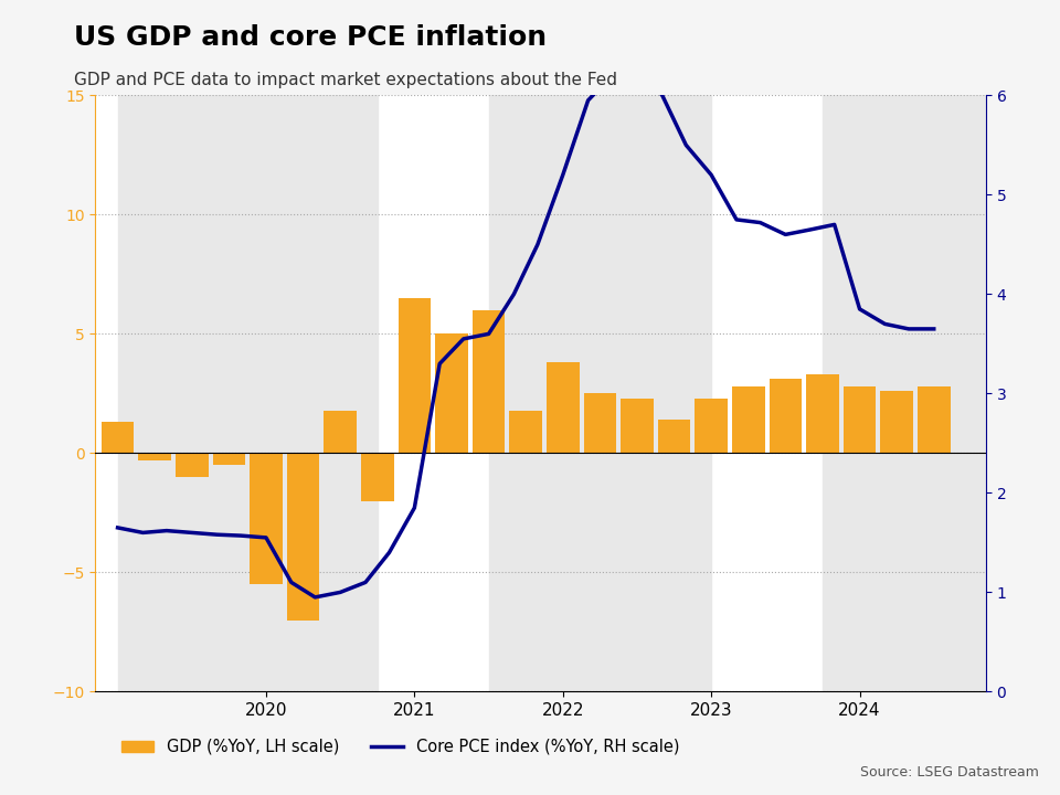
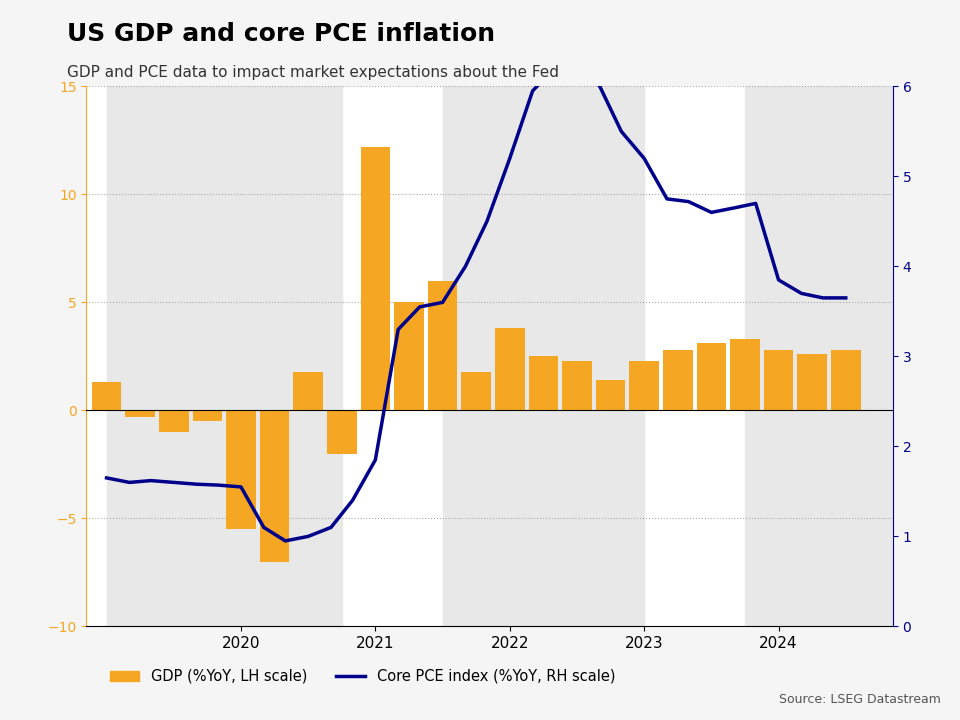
GDP (%YoY, LH scale)/2021: 6.5 -> 12.2
